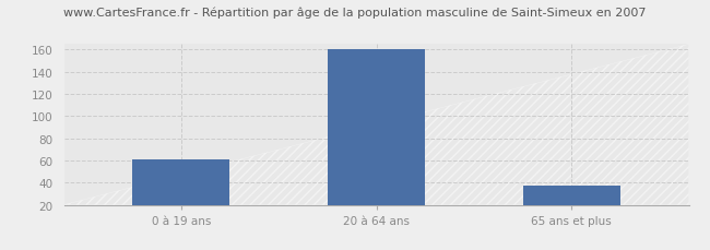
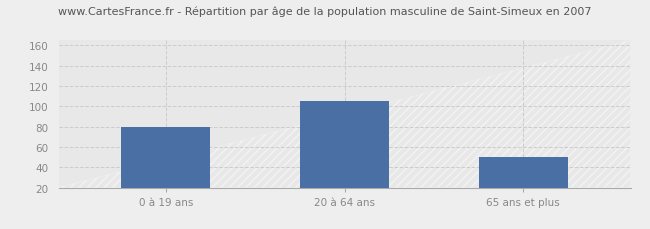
0 à 19 ans: 61 -> 80
20 à 64 ans: 160 -> 105
65 ans et plus: 37 -> 50
